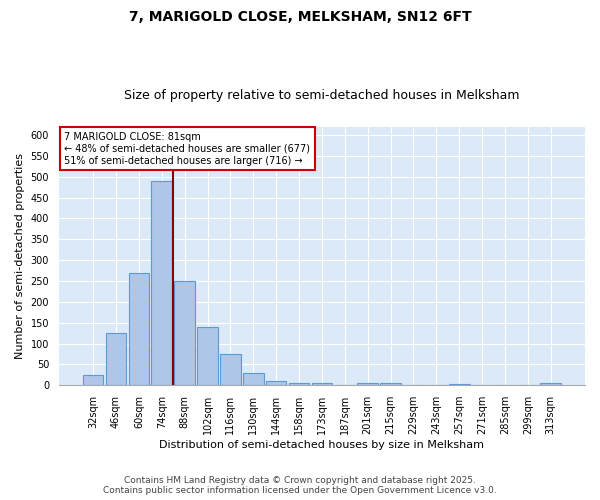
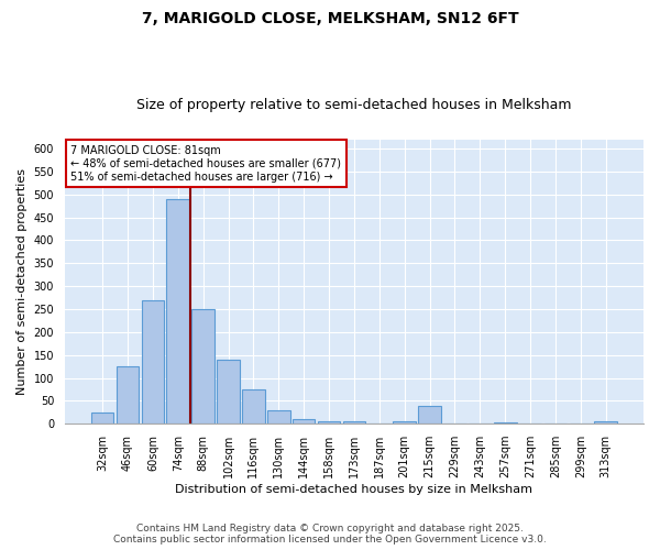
215sqm: 5 -> 40
